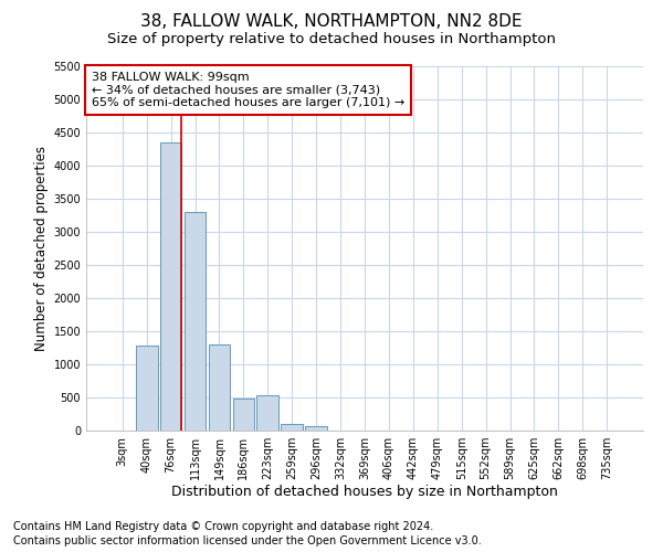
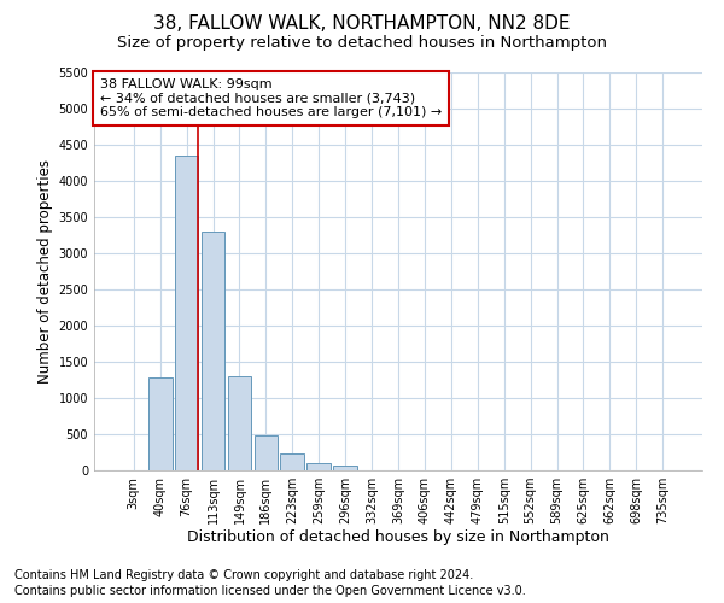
223sqm: 540 -> 240
